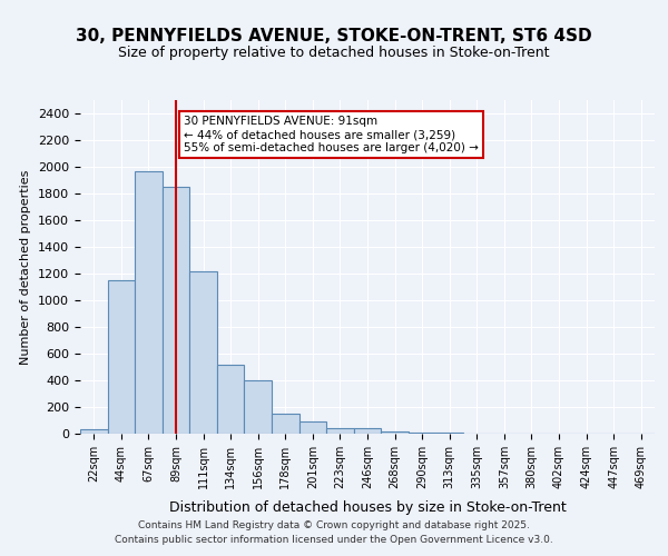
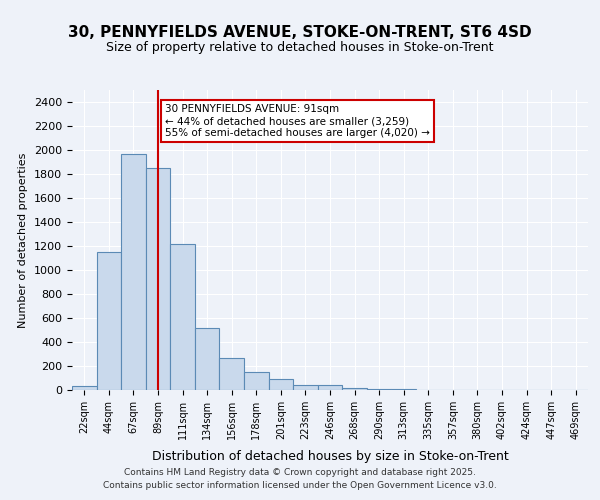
156sqm: 400 -> 270
